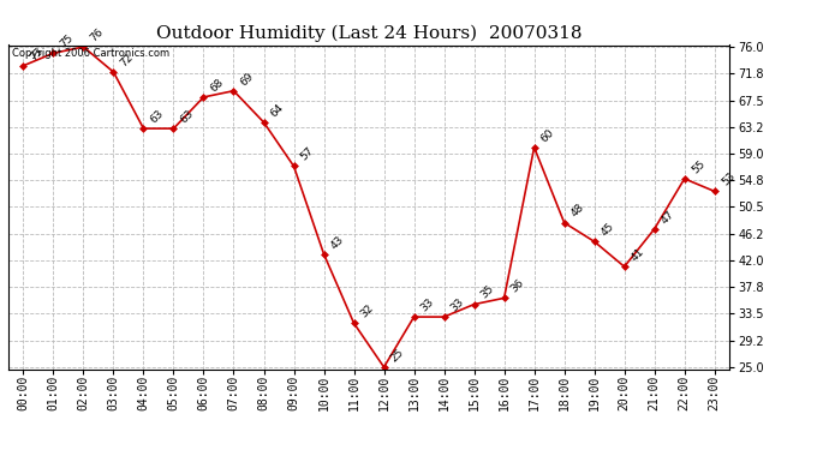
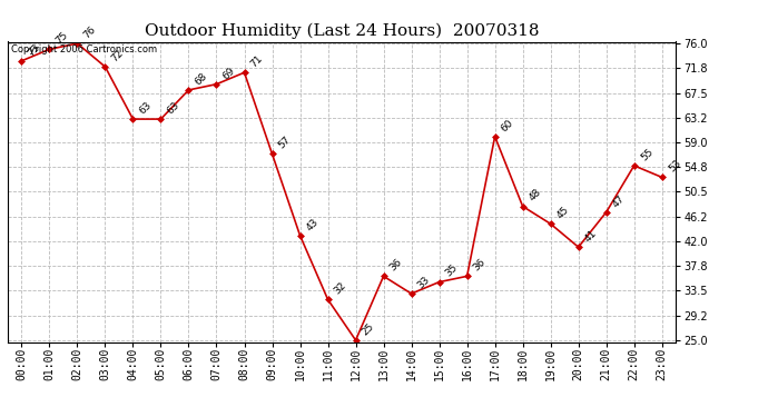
08:00: 64 -> 71
13:00: 33 -> 36
